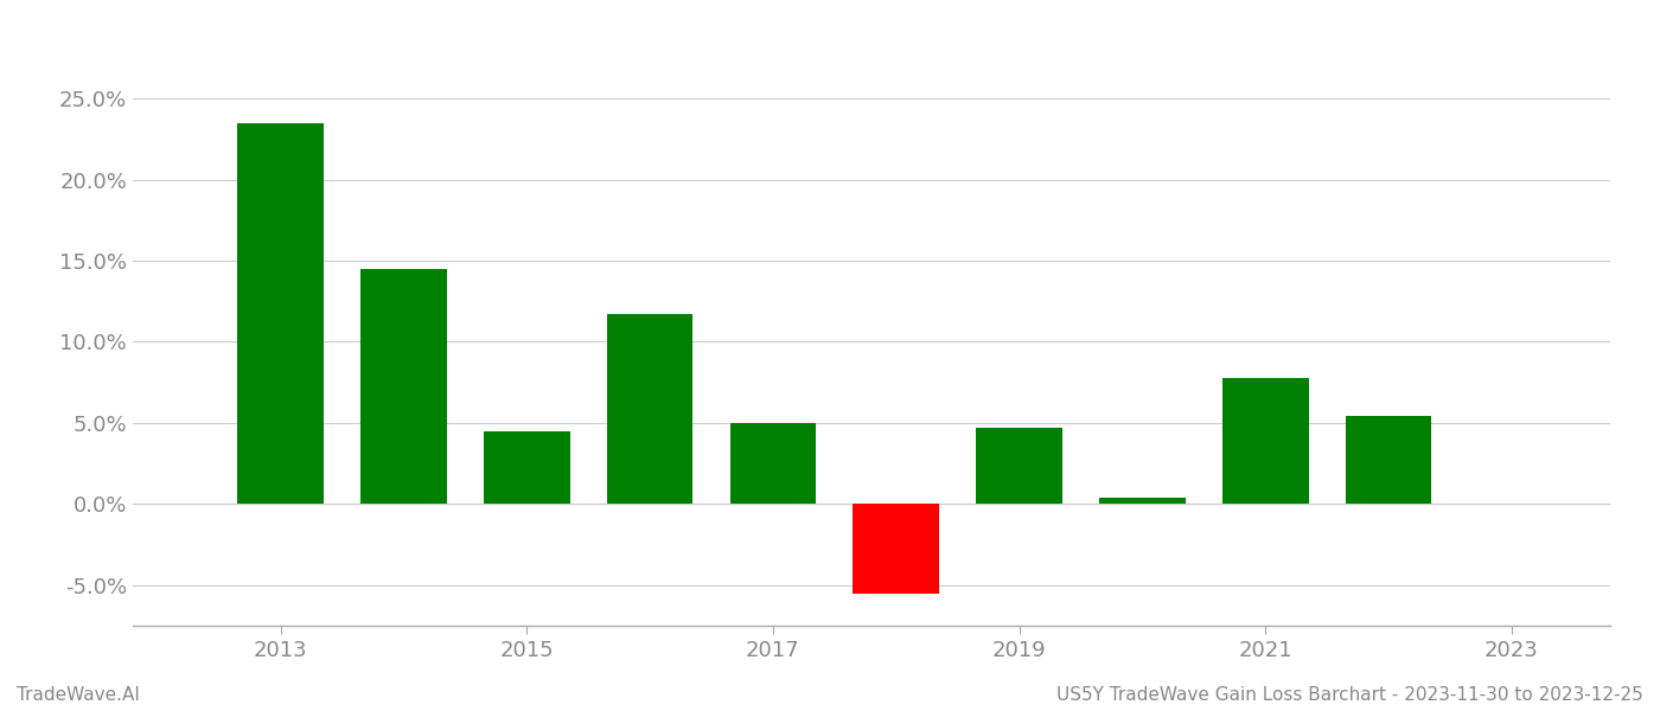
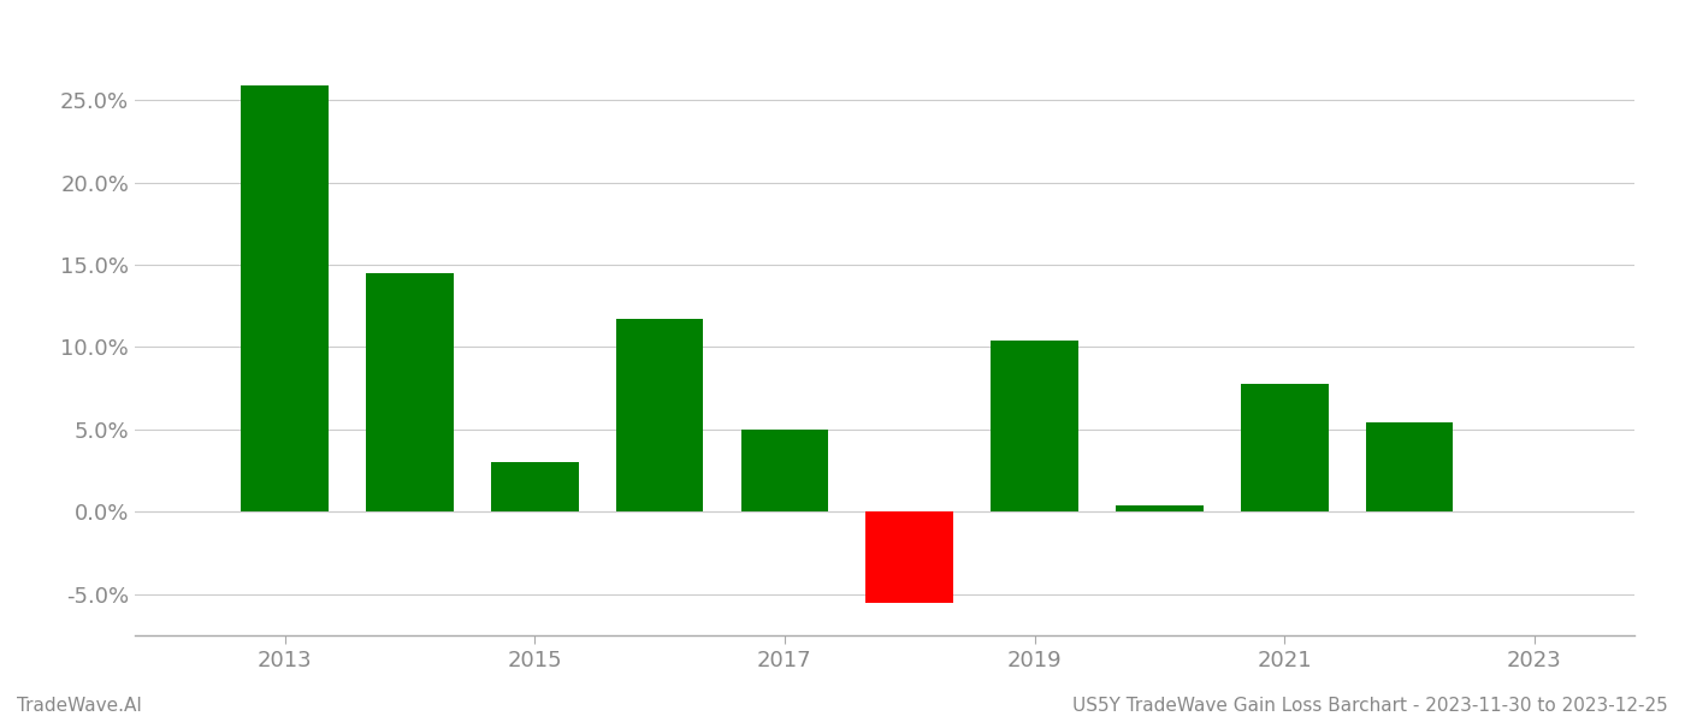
2013: 23.5% -> 25.9%
2015: 4.5% -> 3.0%
2019: 4.7% -> 10.4%
